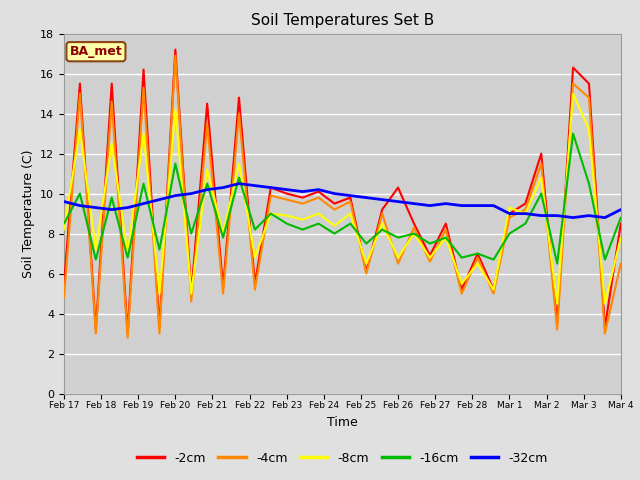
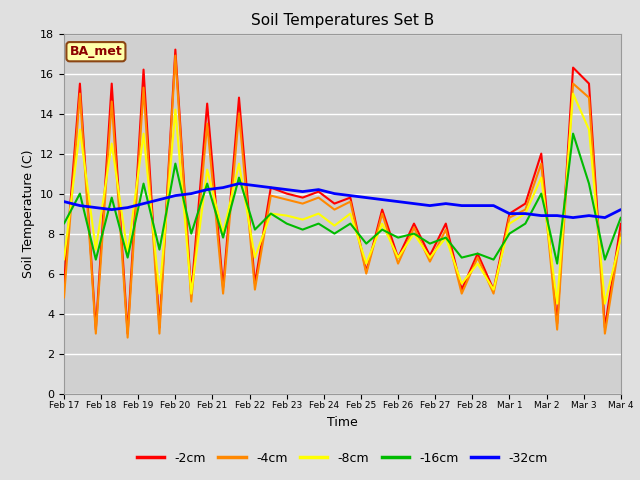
-8cm/Feb 17: 8.2 -> 6.7
-2cm/Feb 26: 10.3 -> 6.8
-8cm/Mar 1: 9.3 -> 8.5
-4cm/Mar 4: 6.5 -> 8.0
